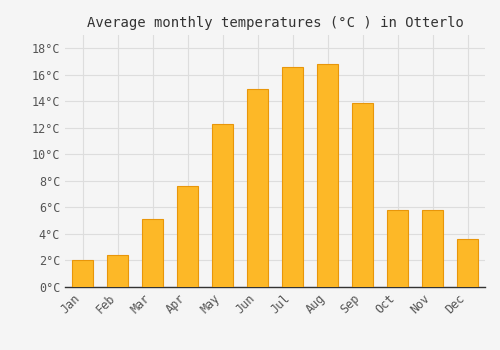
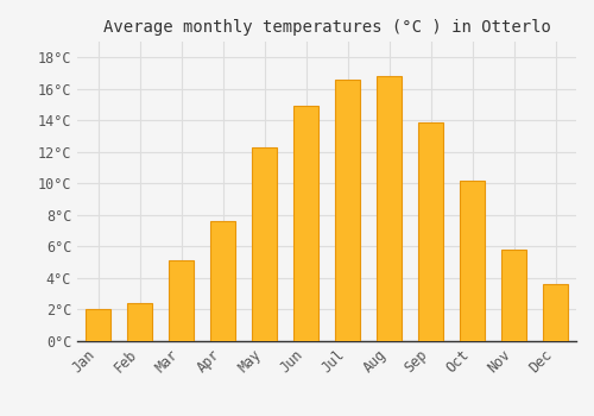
Oct: 5.8°C -> 10.2°C
